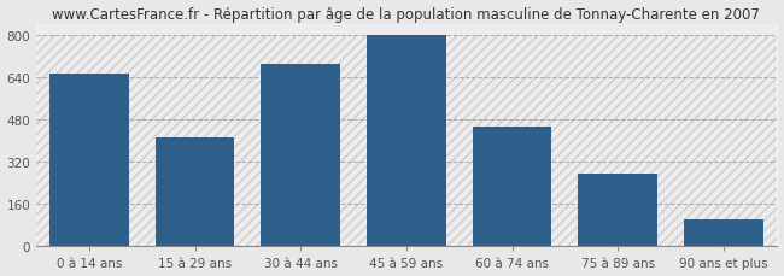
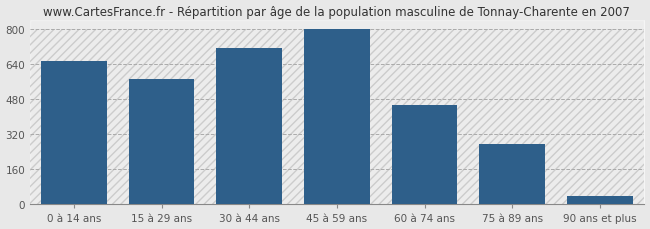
15 à 29 ans: 410 -> 570
30 à 44 ans: 690 -> 715
90 ans et plus: 100 -> 40
